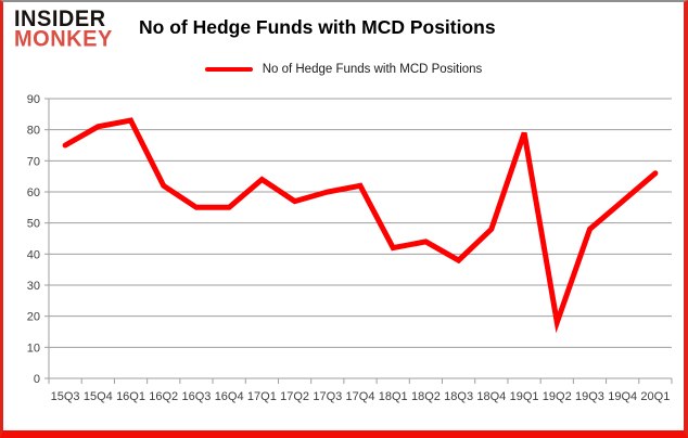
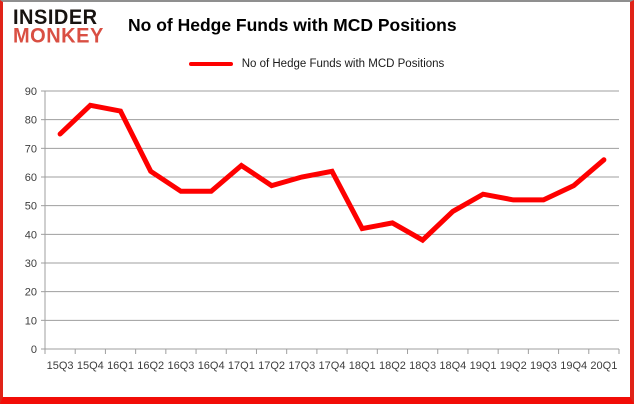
15Q4: 81 -> 85
19Q1: 79 -> 54
19Q2: 18 -> 52
19Q3: 48 -> 52
